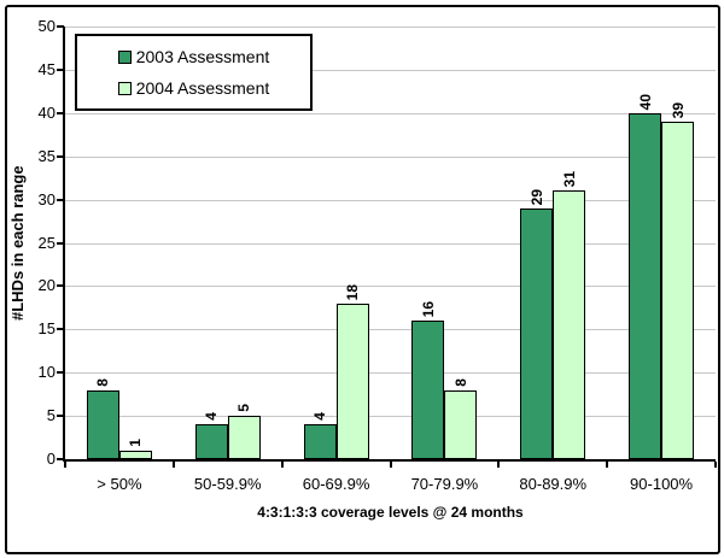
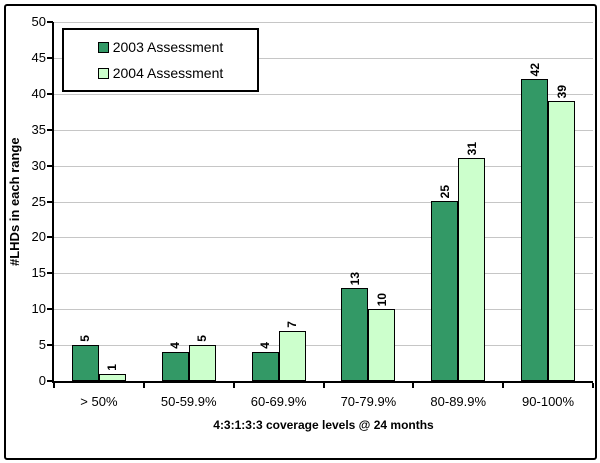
2003 Assessment/> 50%: 8 -> 5
2004 Assessment/60-69.9%: 18 -> 7
2003 Assessment/70-79.9%: 16 -> 13
2004 Assessment/70-79.9%: 8 -> 10
2003 Assessment/80-89.9%: 29 -> 25
2003 Assessment/90-100%: 40 -> 42
